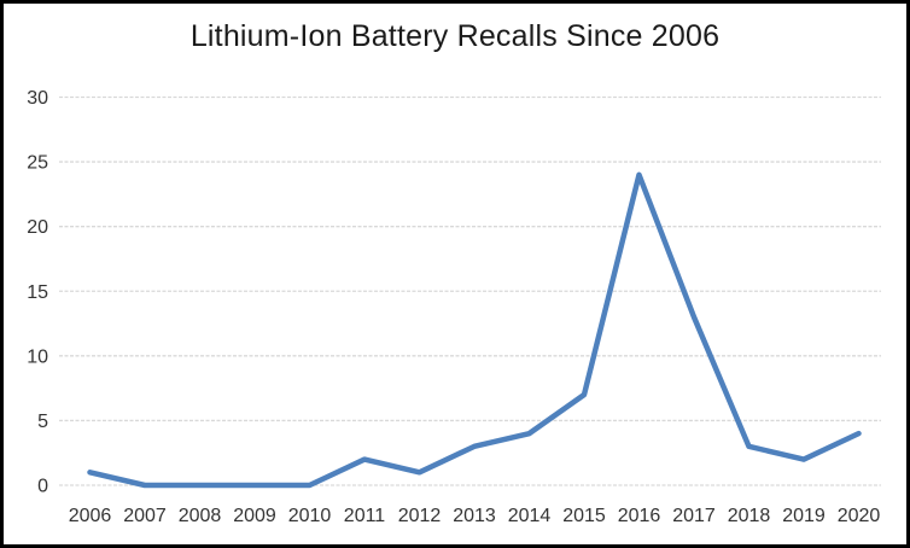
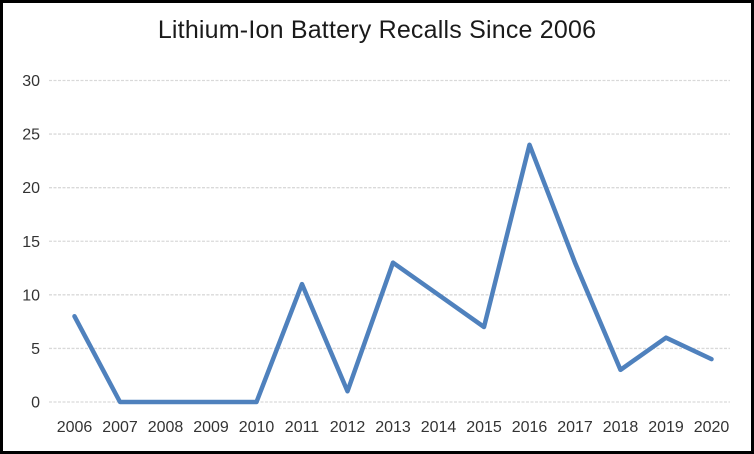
2006: 1 -> 8
2011: 2 -> 11
2013: 3 -> 13
2014: 4 -> 10
2019: 2 -> 6
